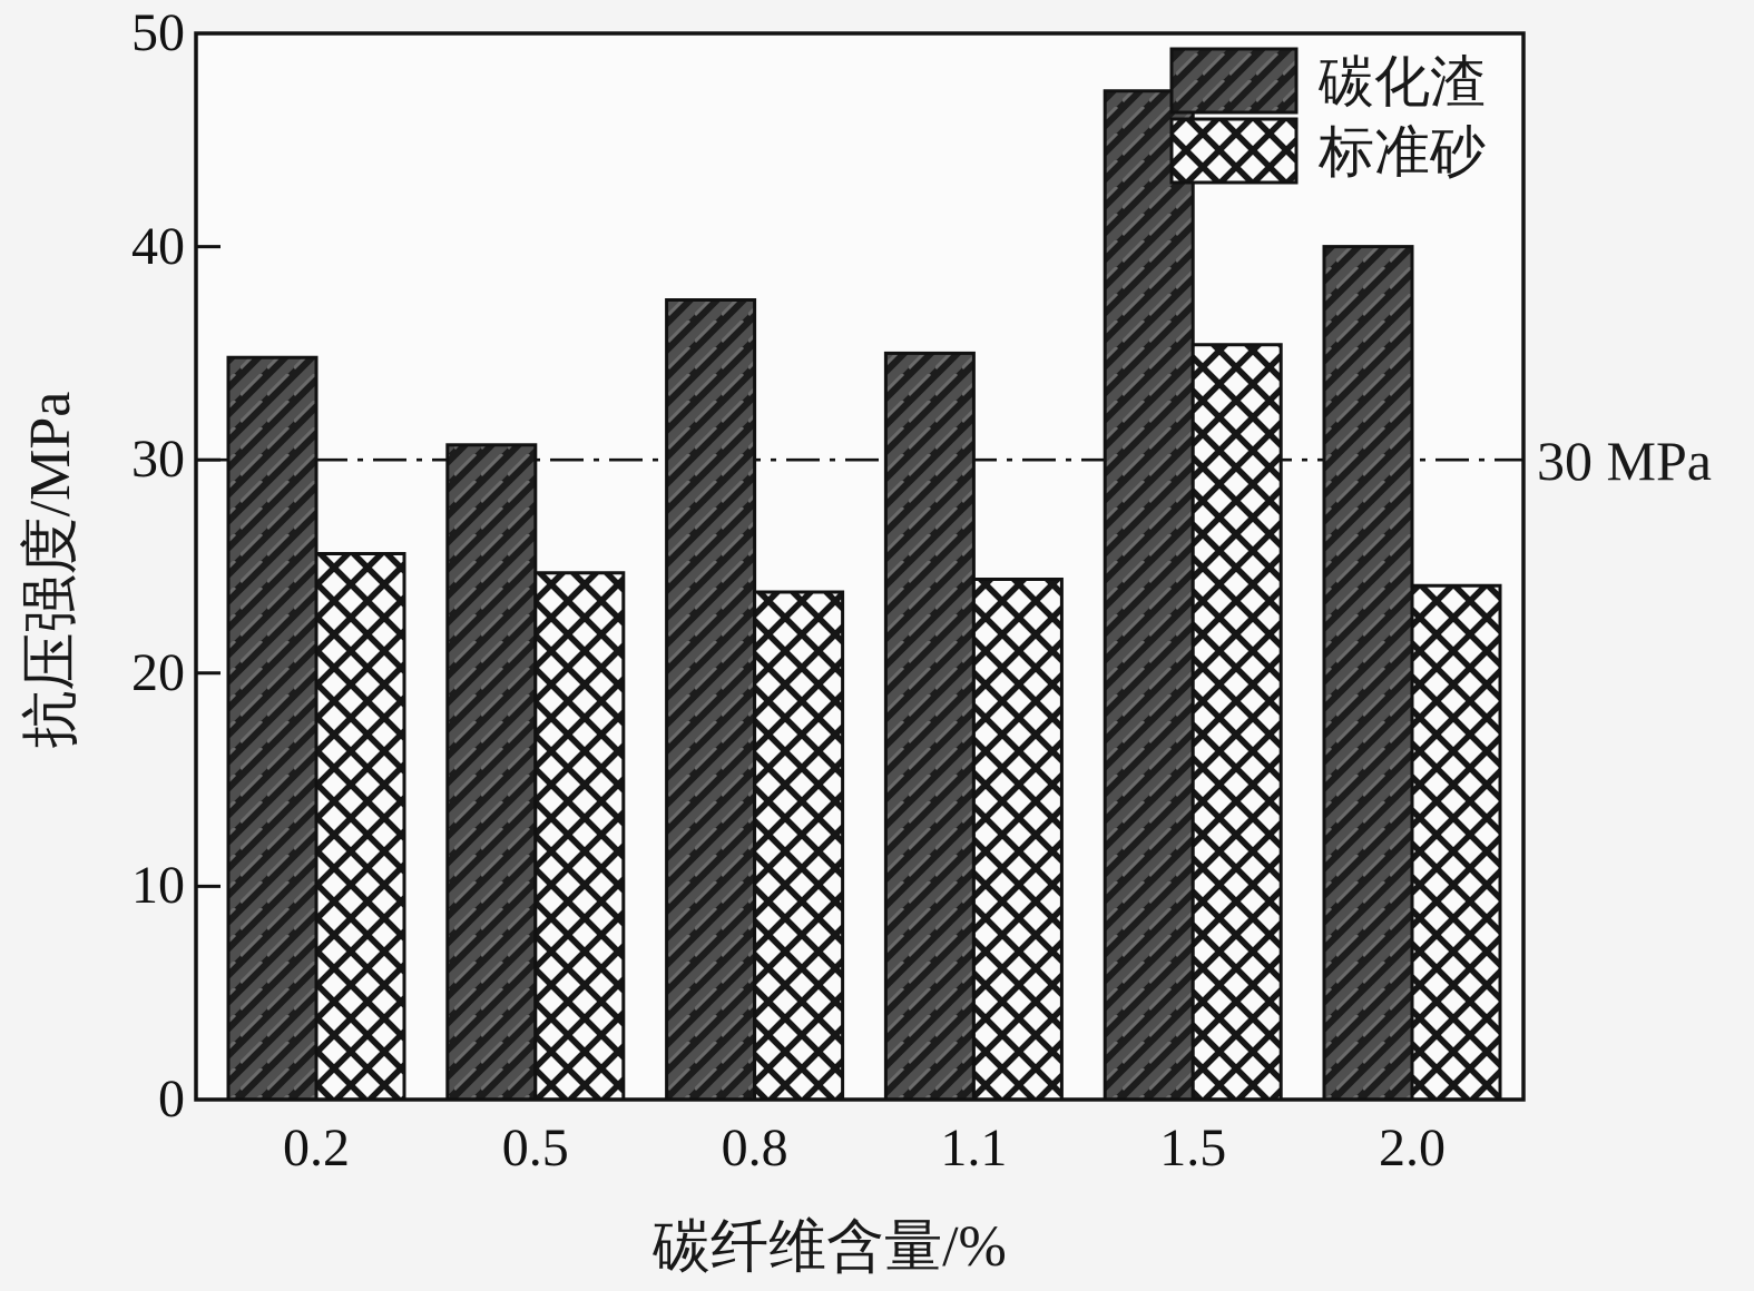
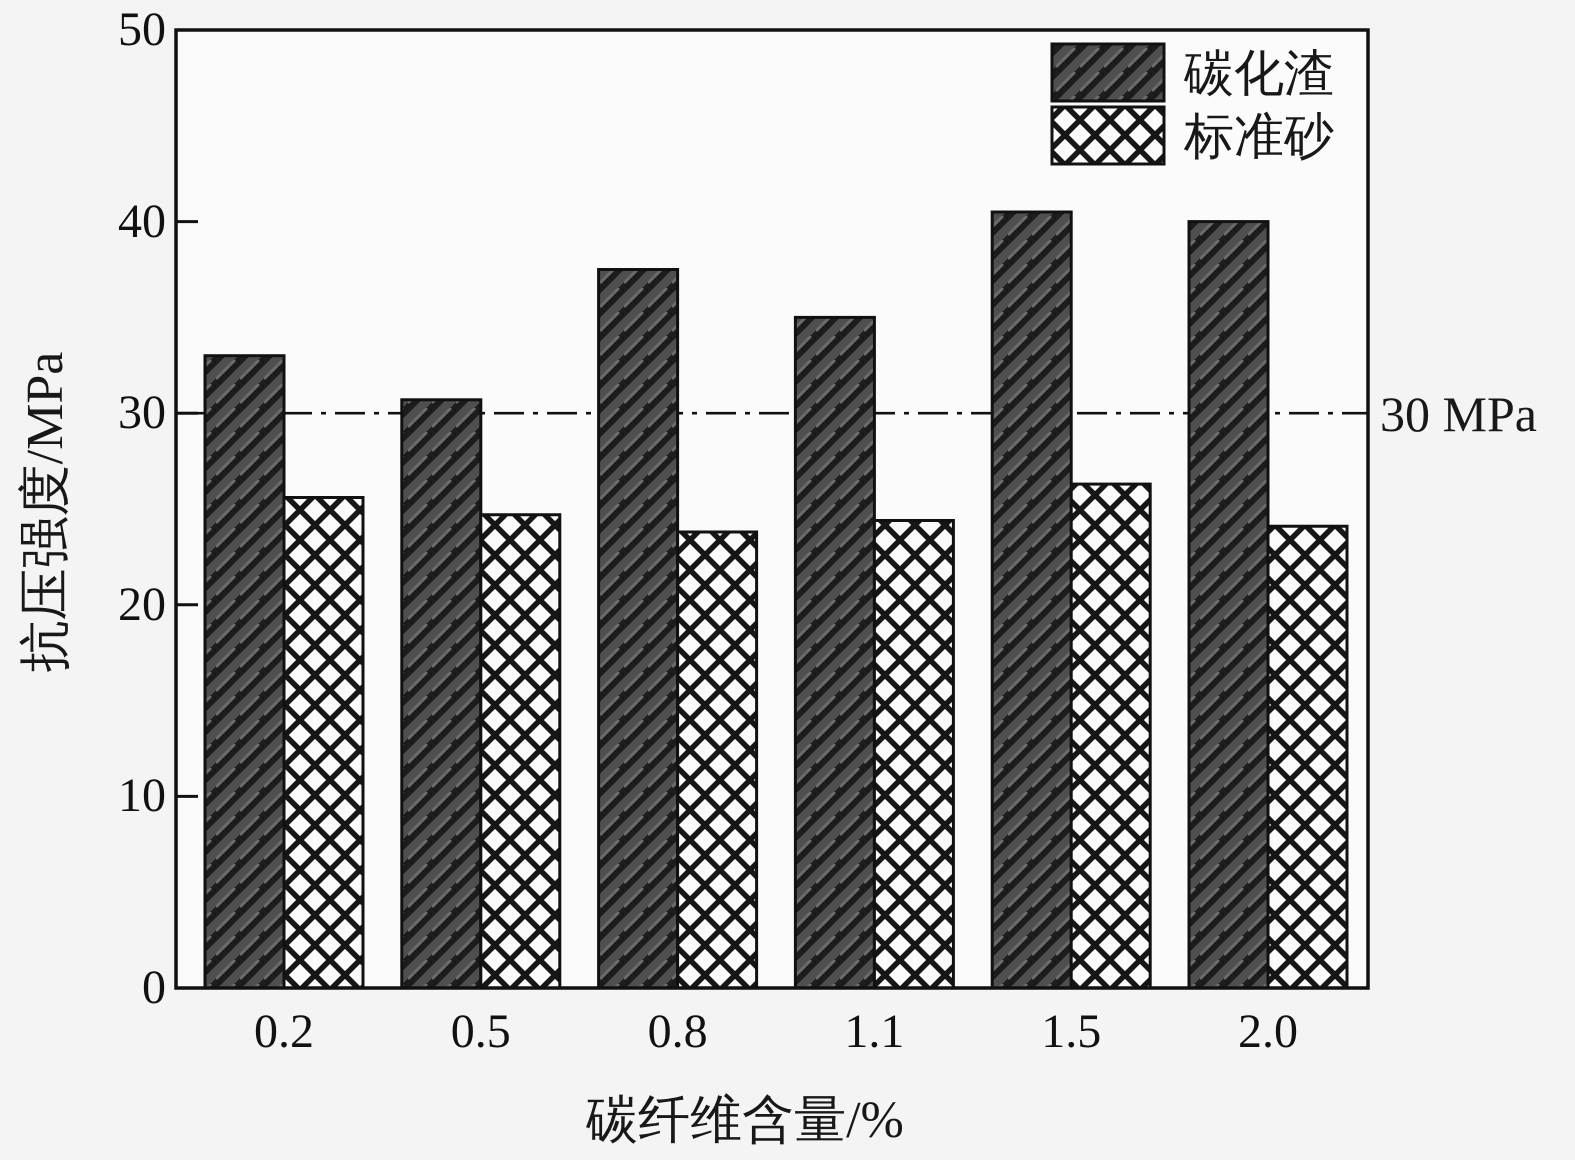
碳化渣/0.2: 34.8 -> 33.0
碳化渣/1.5: 47.3 -> 40.5
标准砂/1.5: 35.4 -> 26.3
